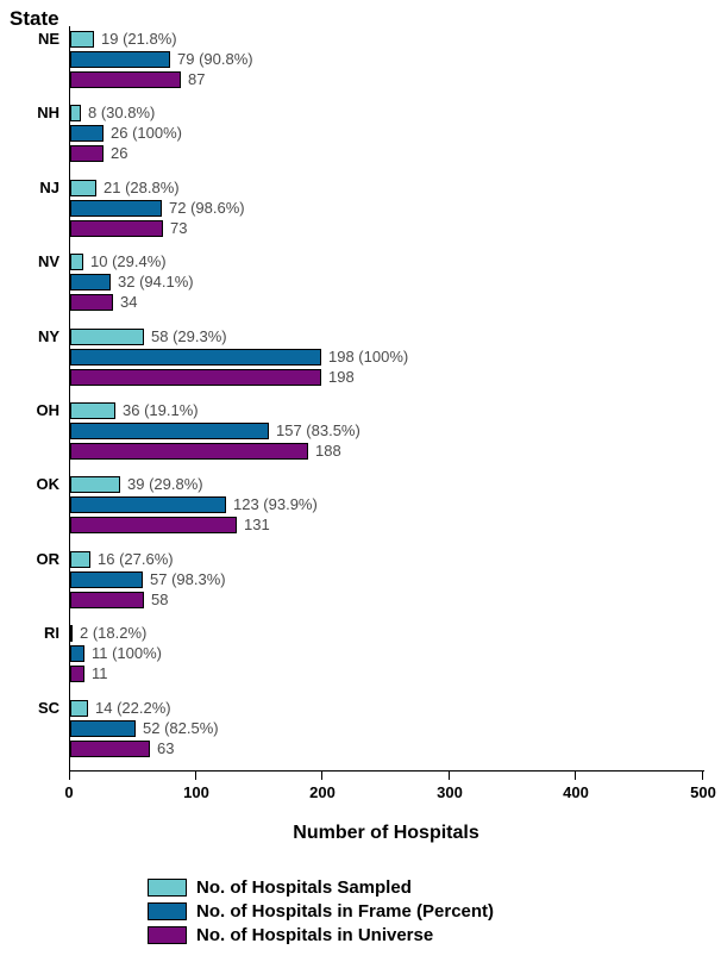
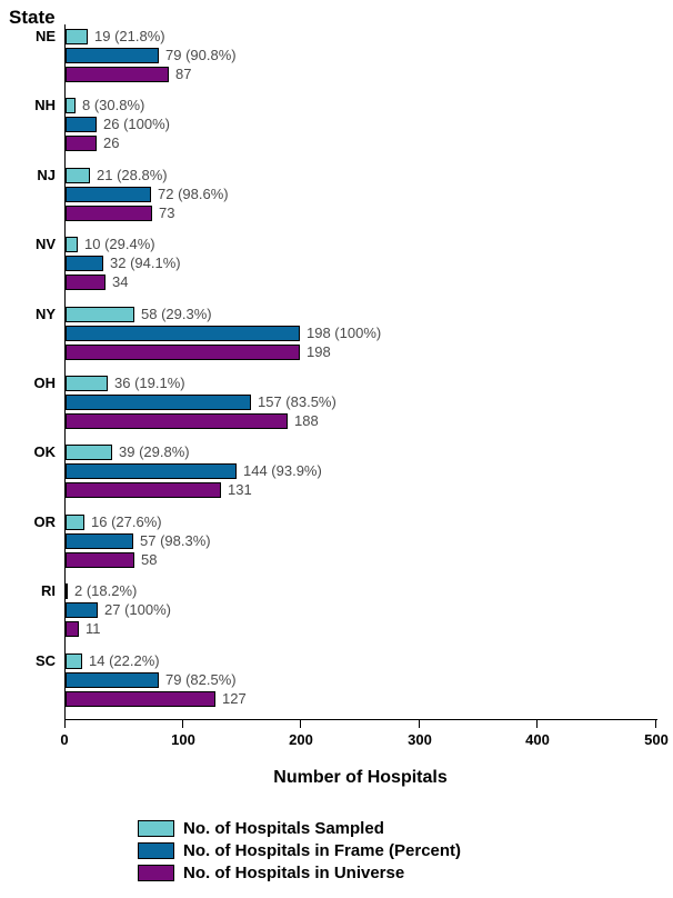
No. of Hospitals in Frame (Percent)/OK: 123 -> 144
No. of Hospitals in Frame (Percent)/RI: 11 -> 27
No. of Hospitals in Frame (Percent)/SC: 52 -> 79
No. of Hospitals in Universe/SC: 63 -> 127
